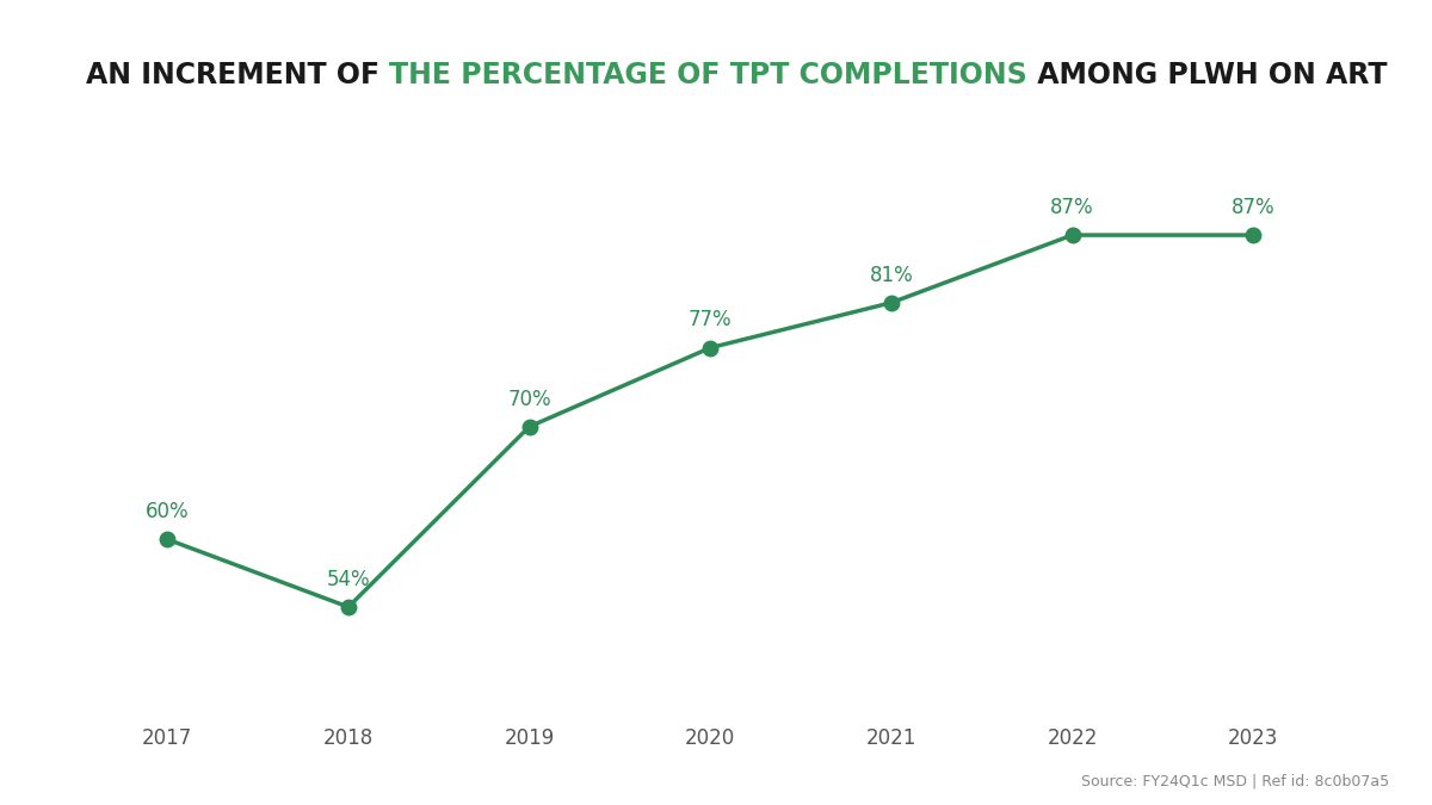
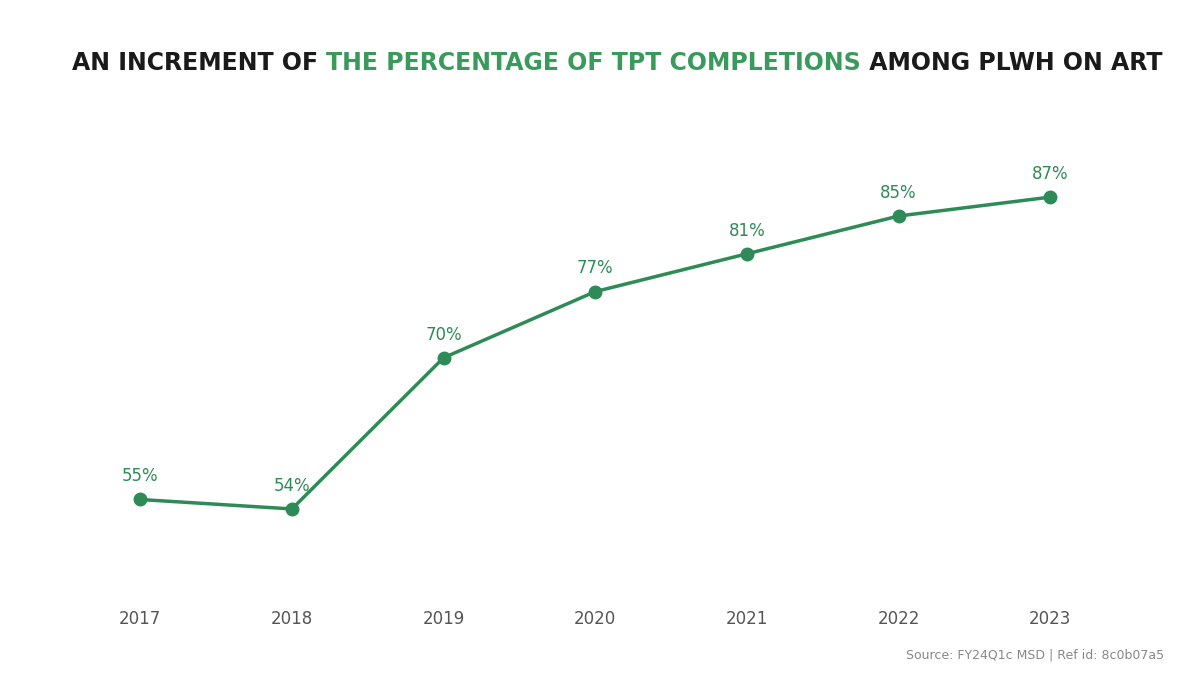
2017: 60% -> 55%
2022: 87% -> 85%
